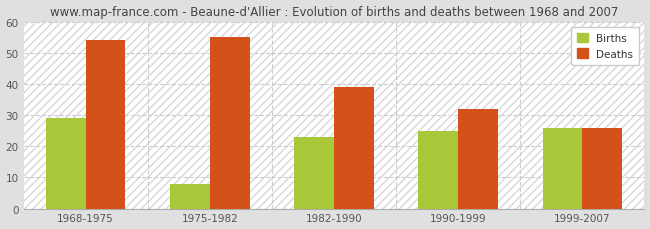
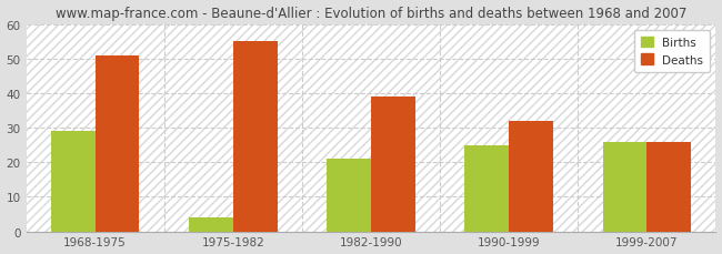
Deaths/1968-1975: 54 -> 51
Births/1975-1982: 8 -> 4
Births/1982-1990: 23 -> 21
